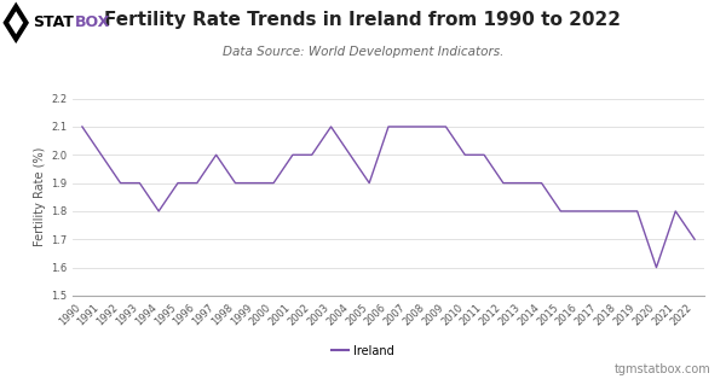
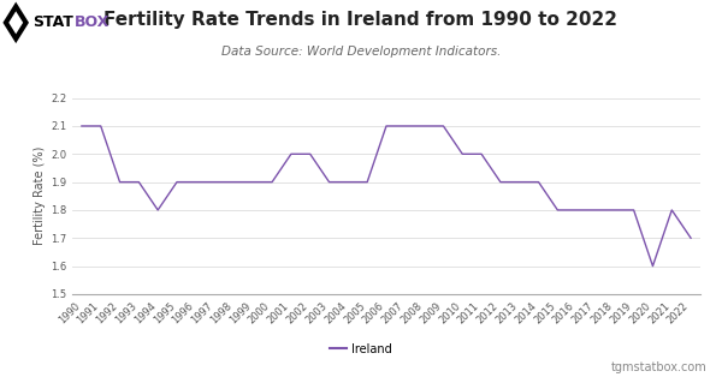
1991: 2.0 -> 2.1
1997: 2.0 -> 1.9
2003: 2.1 -> 1.9
2004: 2.0 -> 1.9
